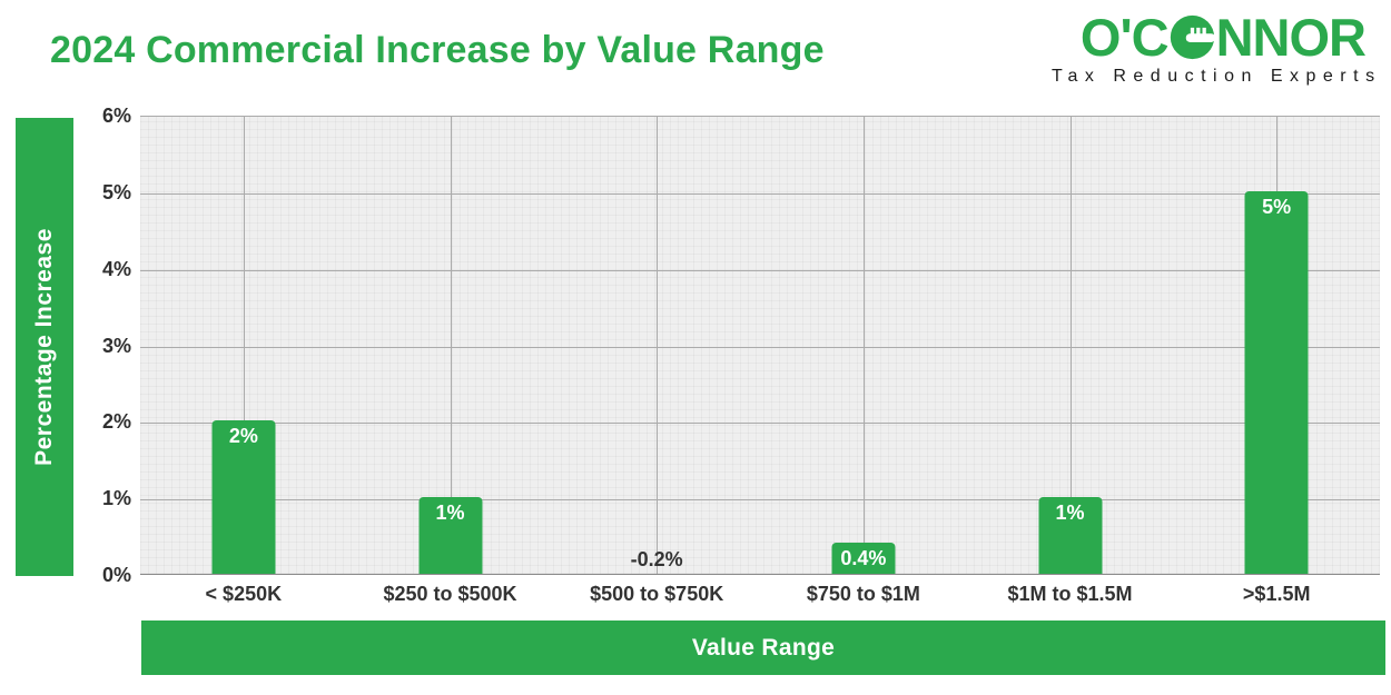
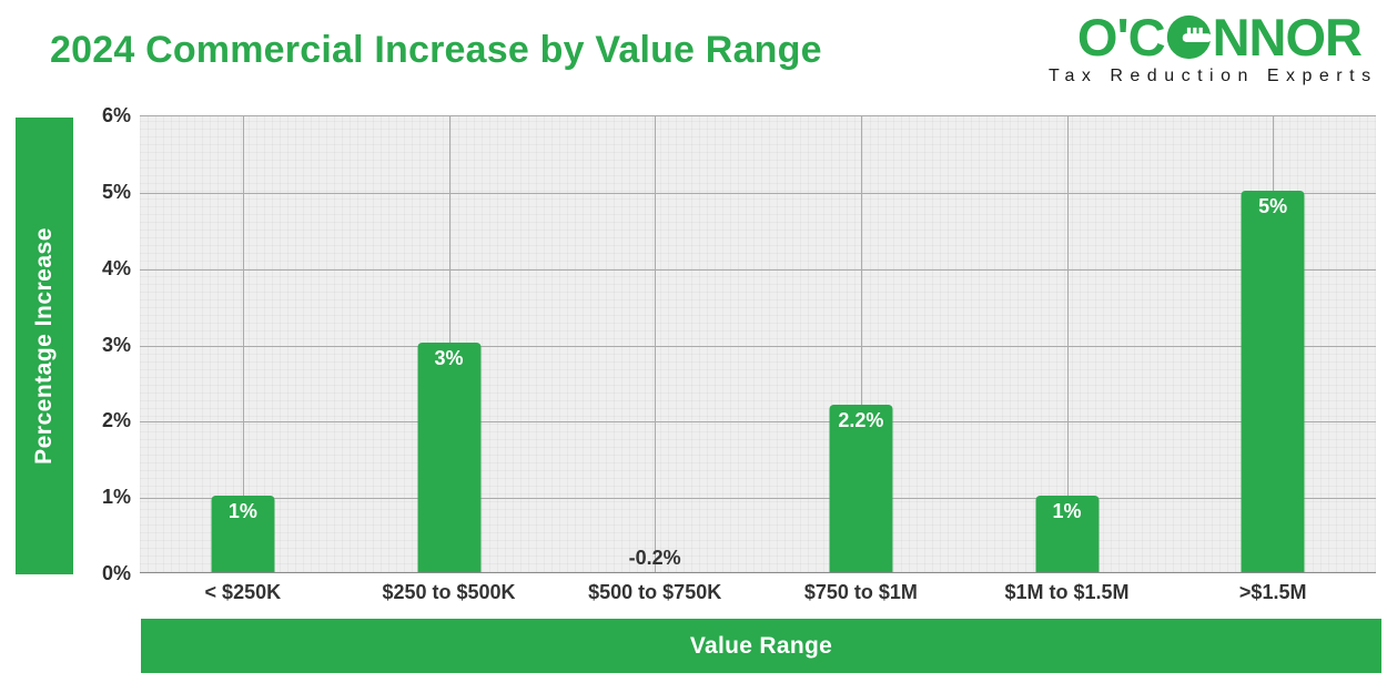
< $250K: 2% -> 1%
$250 to $500K: 1% -> 3%
$750 to $1M: 0.4% -> 2.2%
